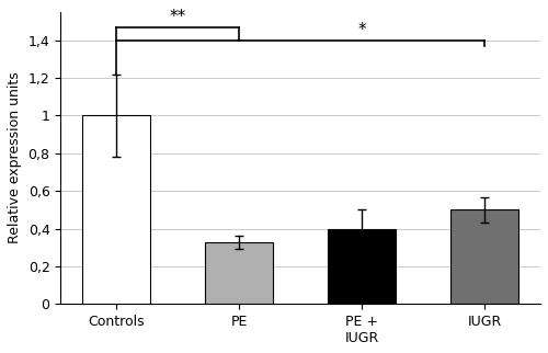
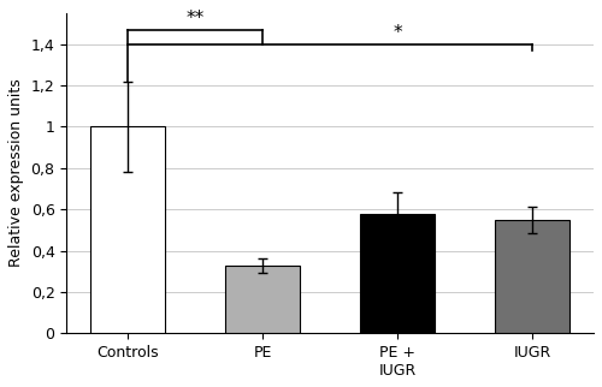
PE + IUGR: 0,40 -> 0,58
IUGR: 0,50 -> 0,55
